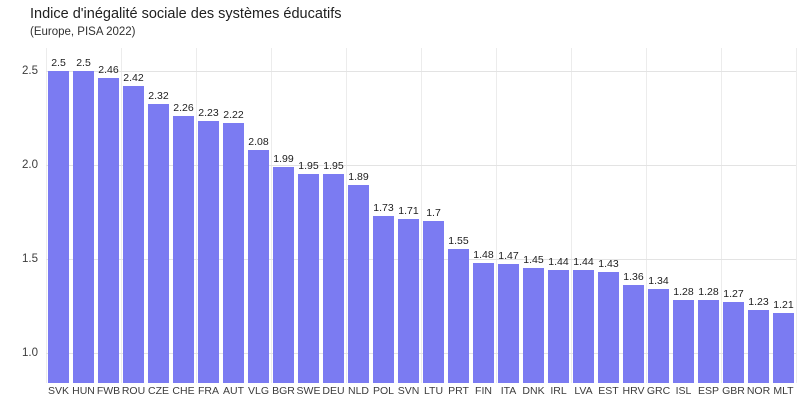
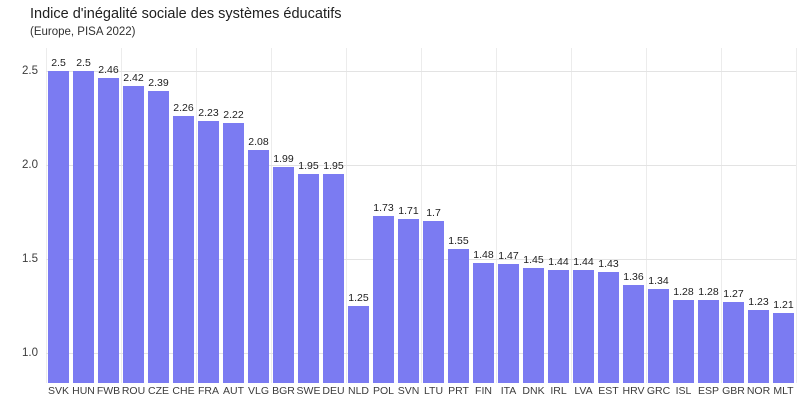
CZE: 2.32 -> 2.39
NLD: 1.89 -> 1.25
